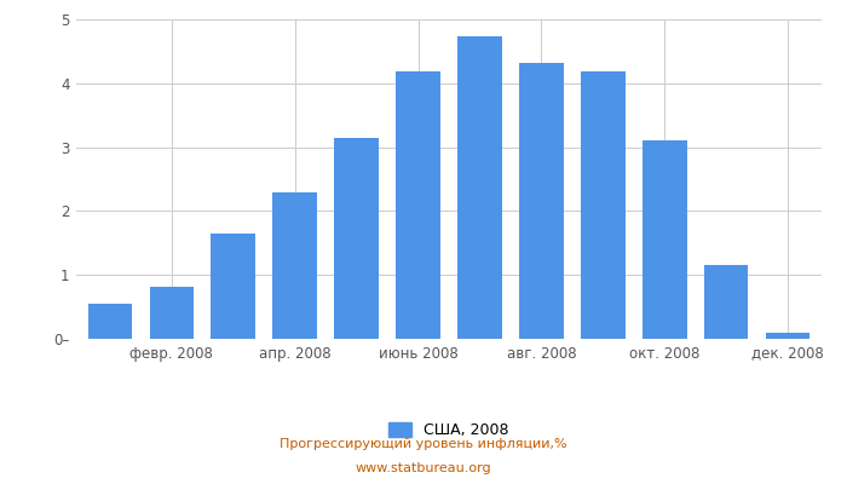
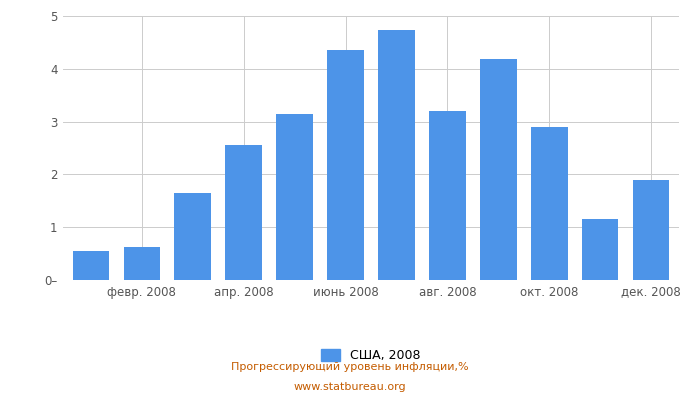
февр. 2008: 0.82 -> 0.62
апр. 2008: 2.30 -> 2.56
июнь 2008: 4.18 -> 4.36
авг. 2008: 4.31 -> 3.20
окт. 2008: 3.10 -> 2.90
дек. 2008: 0.10 -> 1.90
